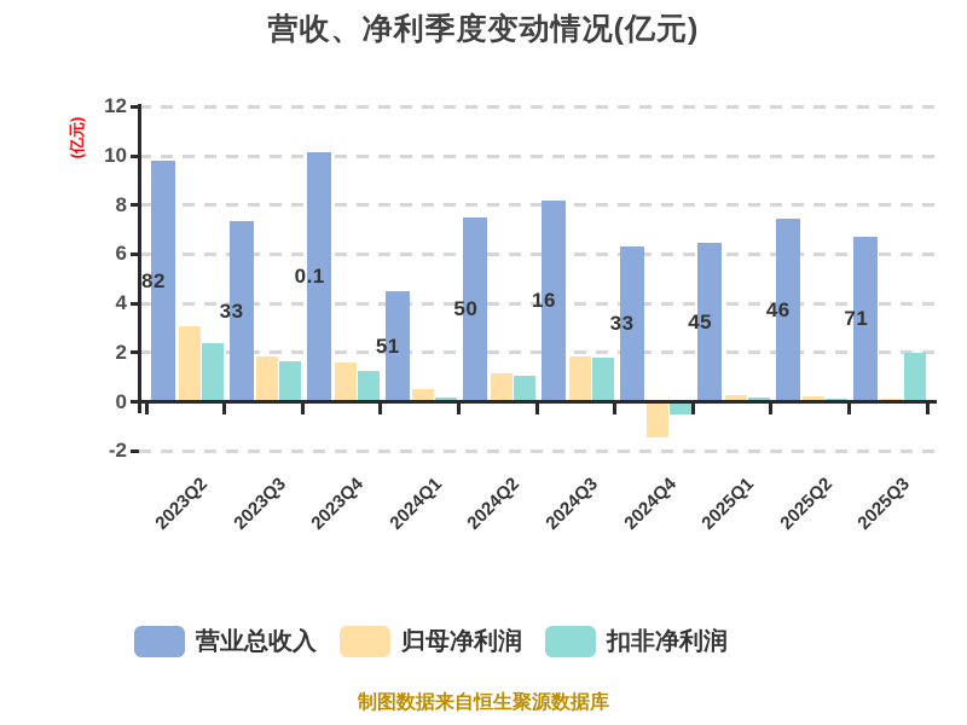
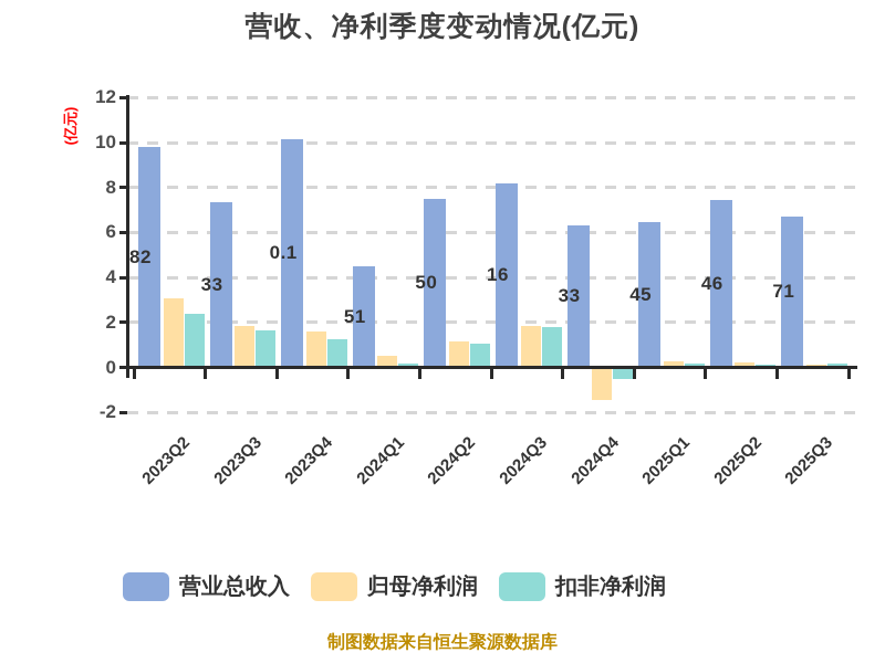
扣非净利润/2025Q3: 2.0 -> 0.2
